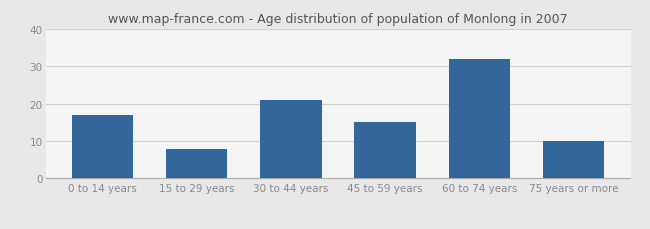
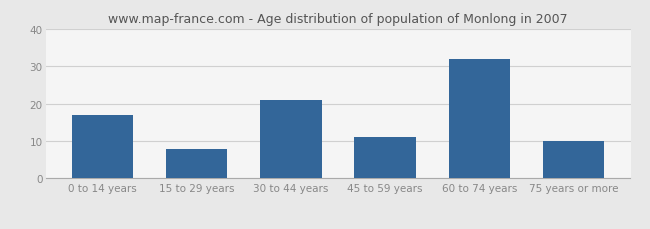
45 to 59 years: 15 -> 11
